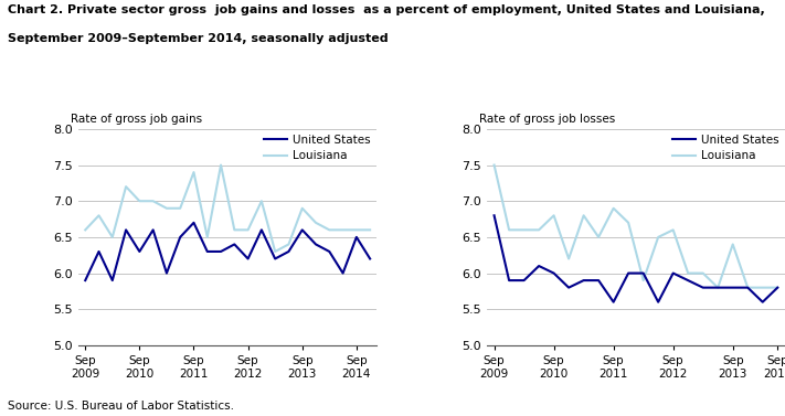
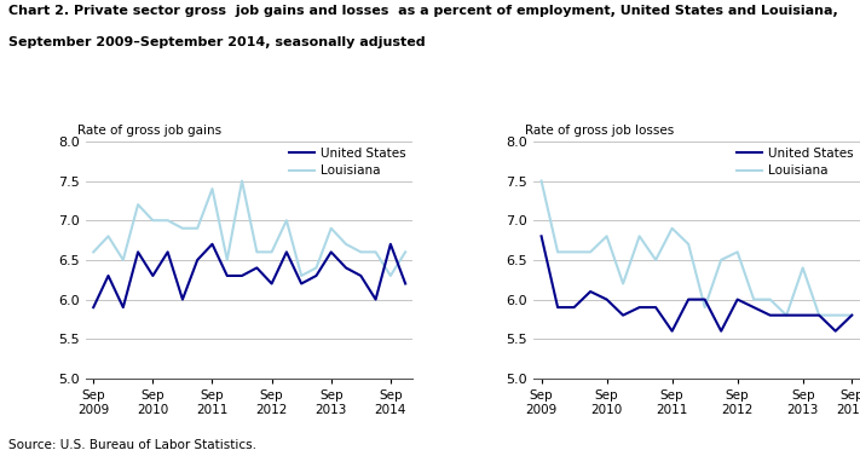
United States/Sep 2014: 6.5 -> 6.7
Louisiana/Sep 2014: 6.6 -> 6.3
